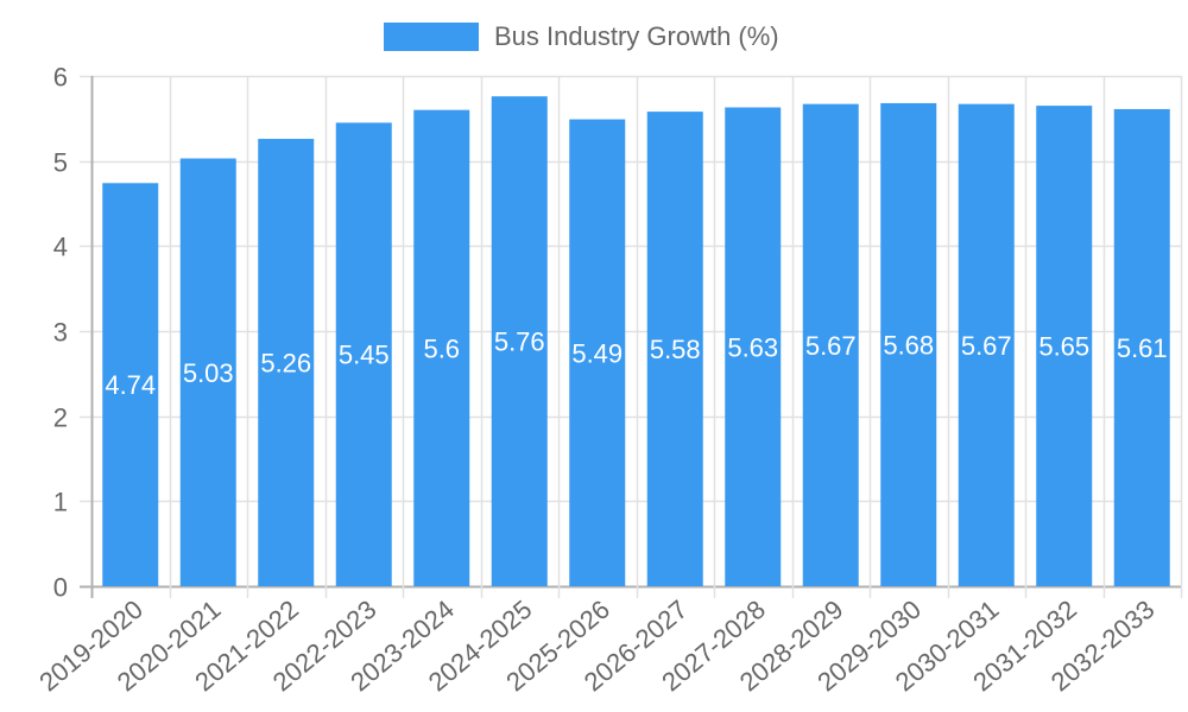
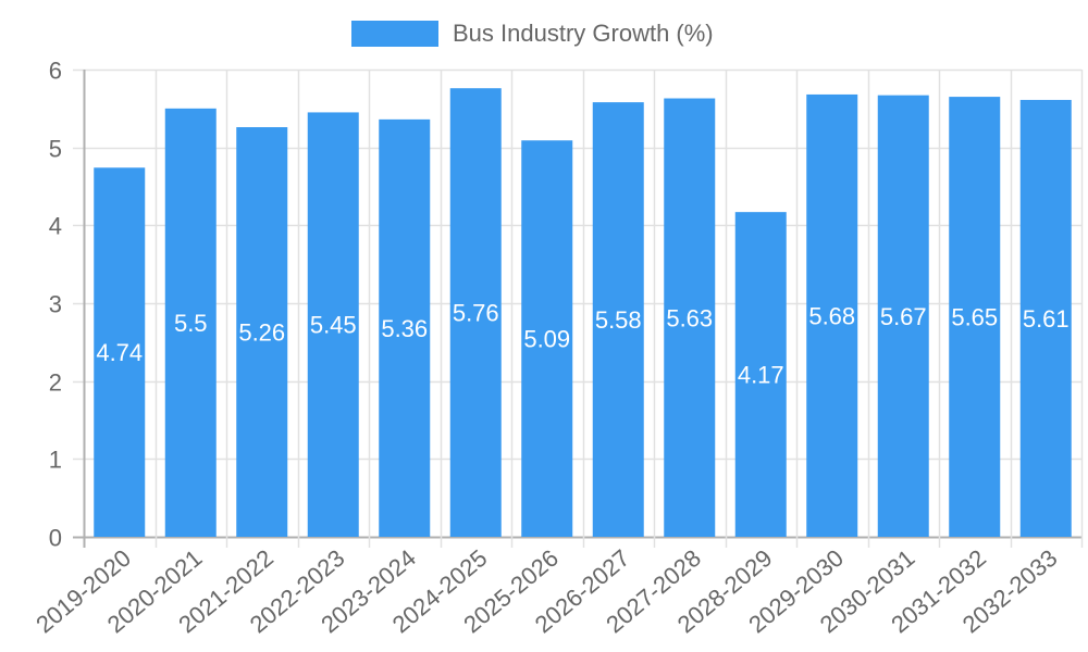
2020-2021: 5.03 -> 5.5
2023-2024: 5.6 -> 5.36
2025-2026: 5.49 -> 5.09
2028-2029: 5.67 -> 4.17
